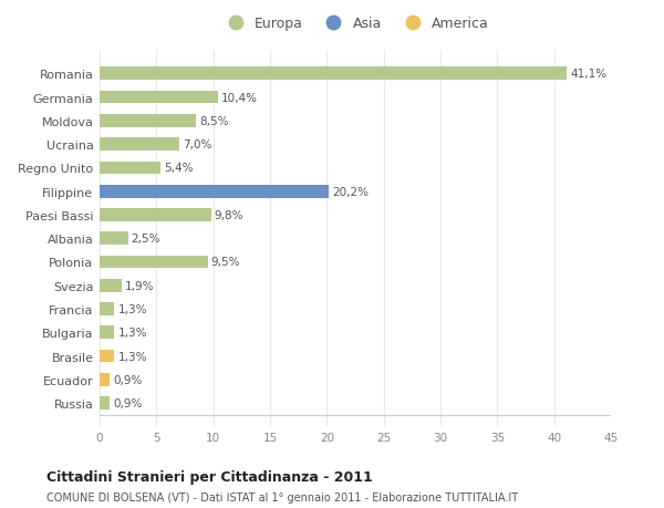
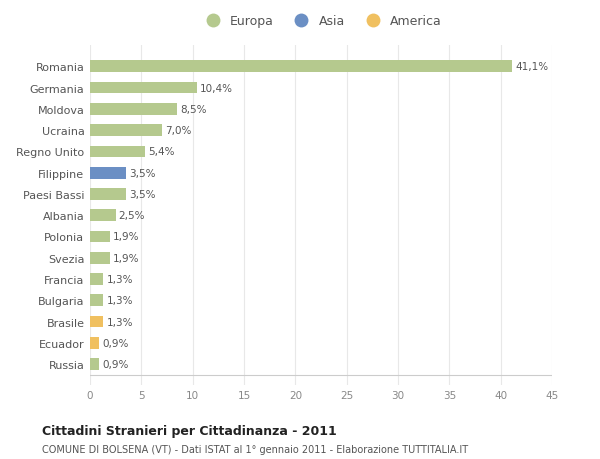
Filippine: 20,2% -> 3,5%
Paesi Bassi: 9,8% -> 3,5%
Polonia: 9,5% -> 1,9%
